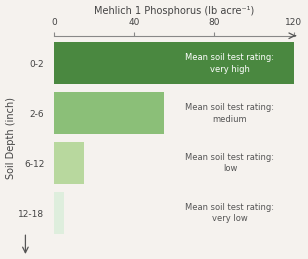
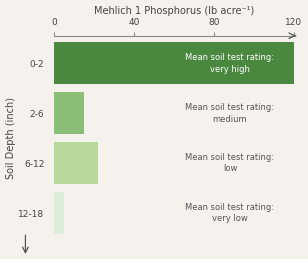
2-6: 55 -> 15
6-12: 15 -> 22
